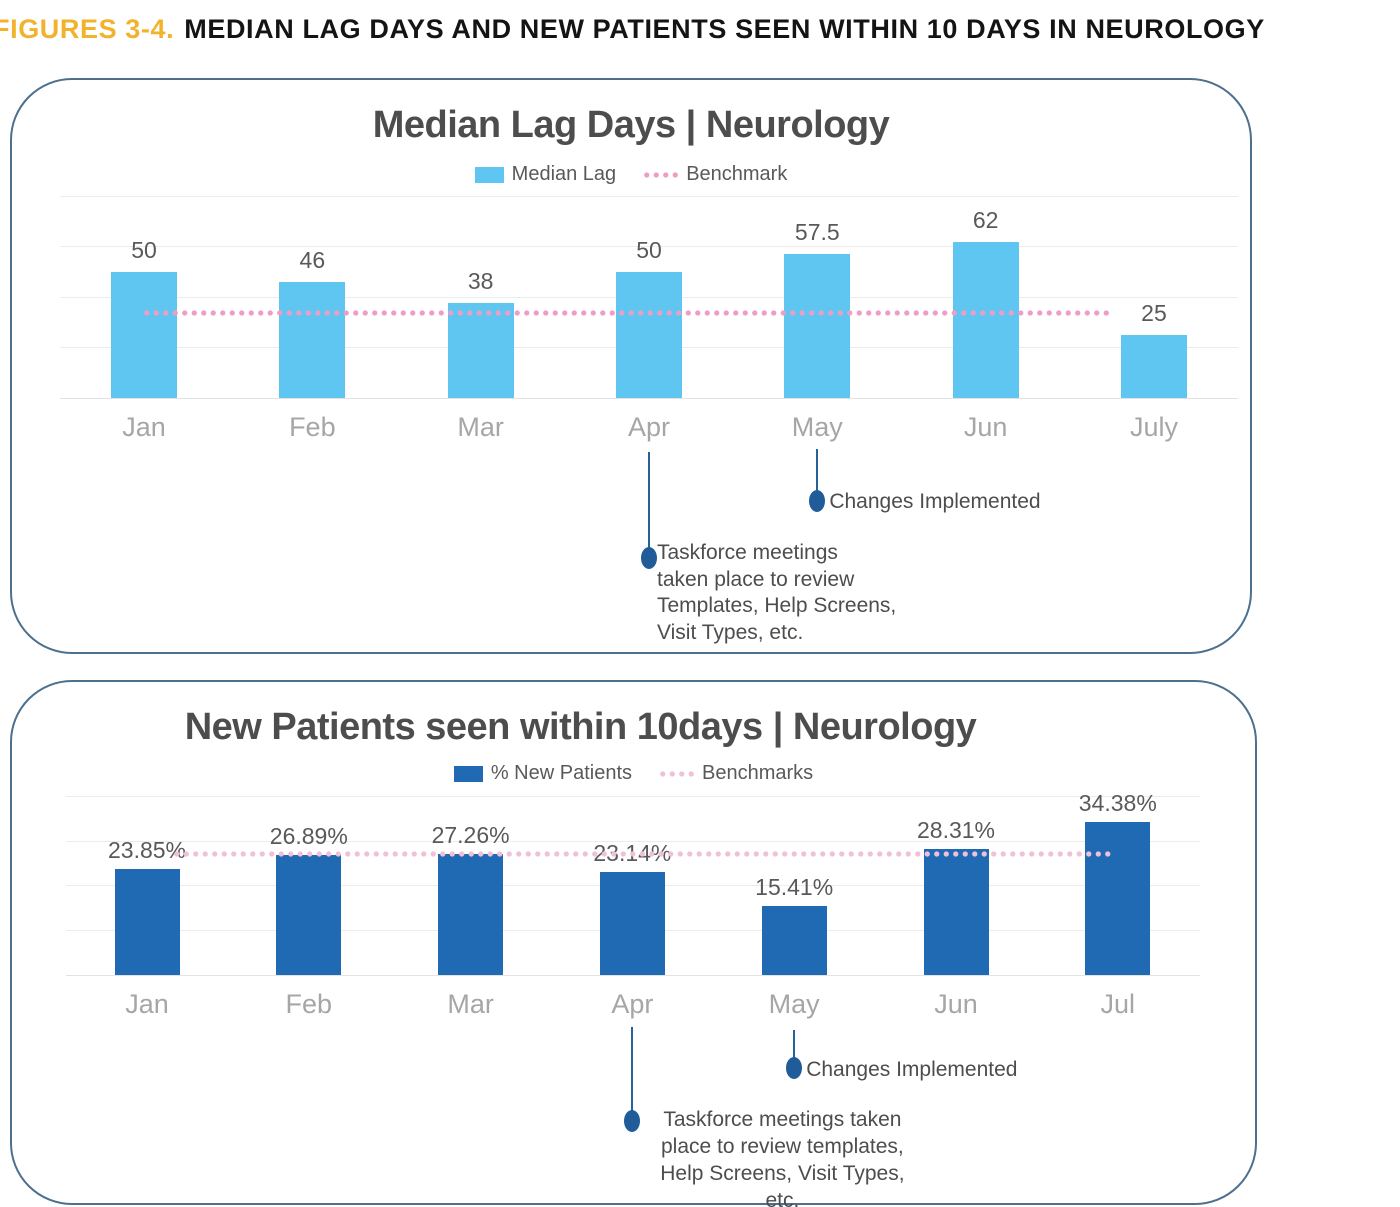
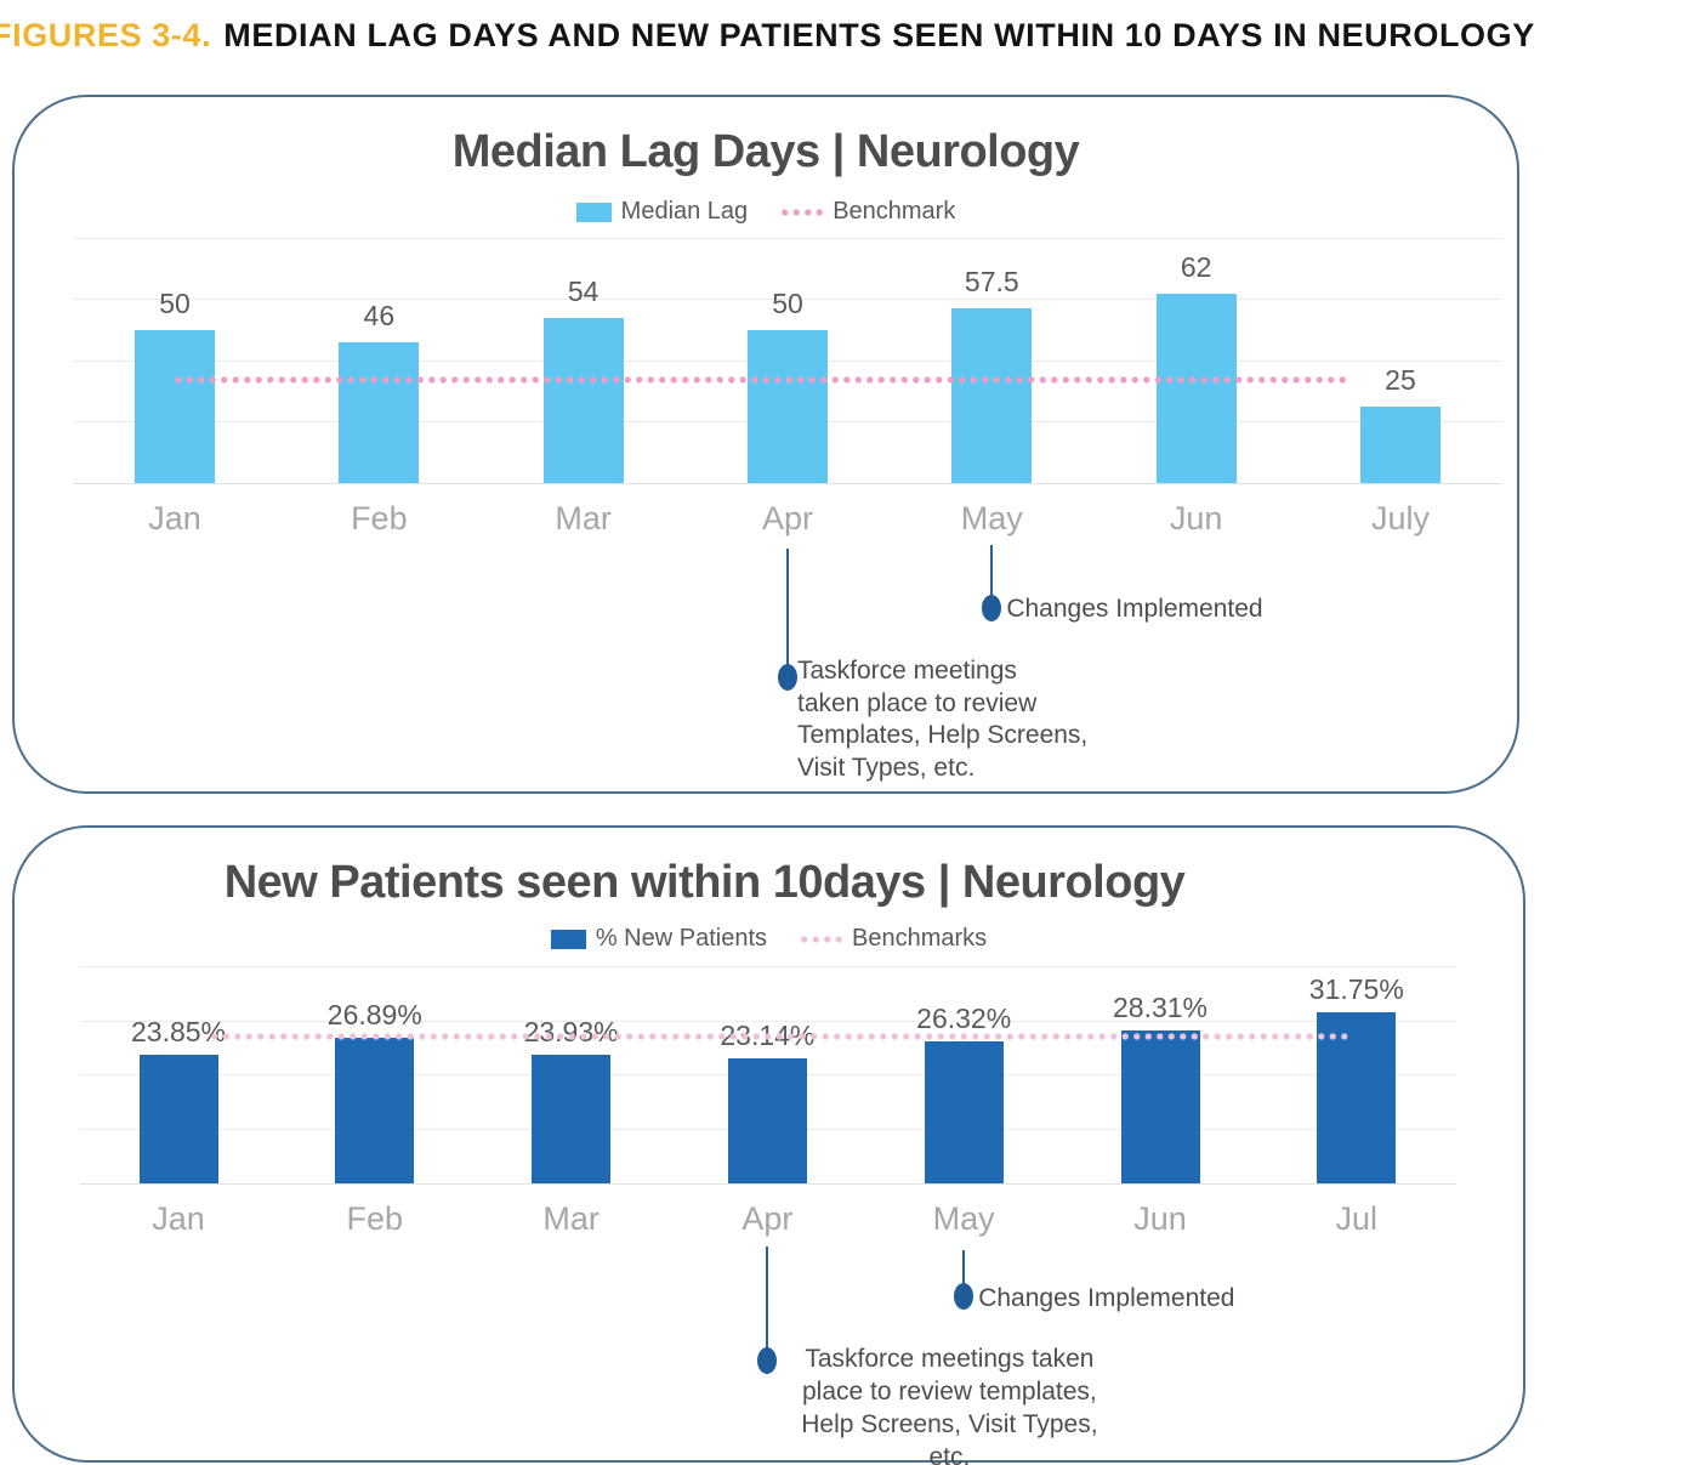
Median Lag Days | Neurology/Mar: 38 -> 54
New Patients seen within 10days | Neurology/Mar: 27.26% -> 23.93%
New Patients seen within 10days | Neurology/May: 15.41% -> 26.32%
New Patients seen within 10days | Neurology/Jul: 34.38% -> 31.75%
